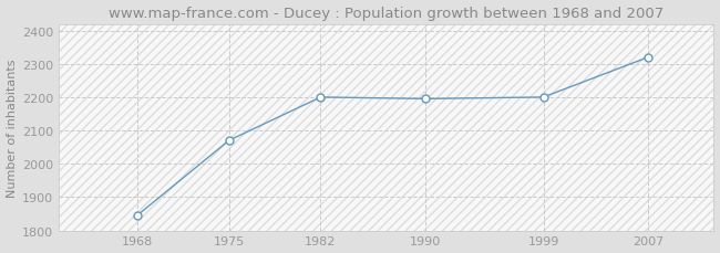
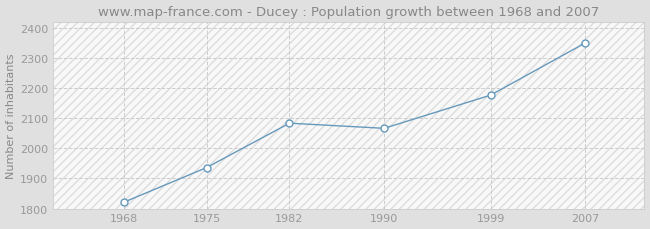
1968: 1845 -> 1821
1975: 2070 -> 1936
1982: 2200 -> 2083
1990: 2195 -> 2066
1999: 2200 -> 2176
2007: 2320 -> 2349
